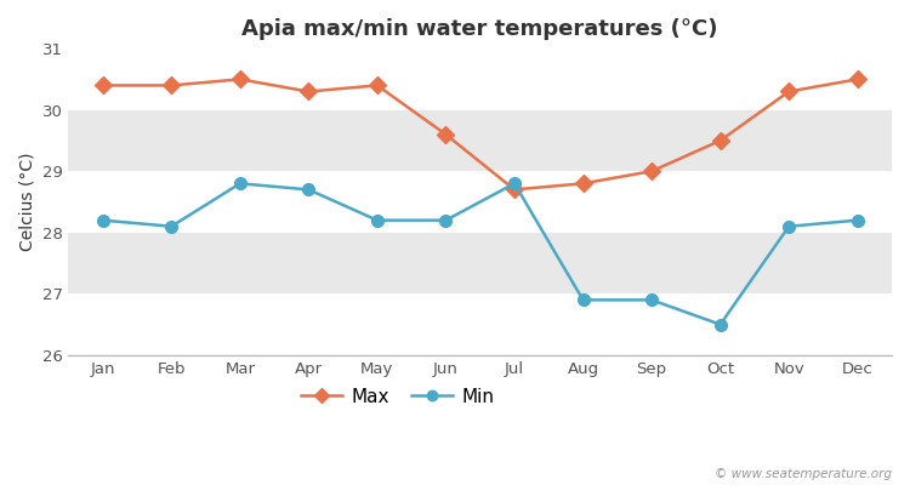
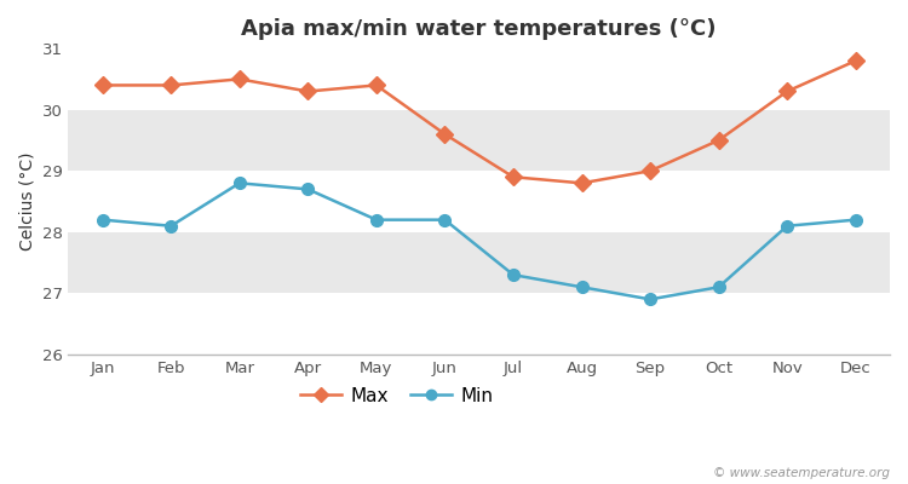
Max/Jul: 28.7 -> 28.9
Min/Jul: 28.8 -> 27.3
Min/Aug: 26.9 -> 27.1
Min/Oct: 26.5 -> 27.1
Max/Dec: 30.5 -> 30.8
